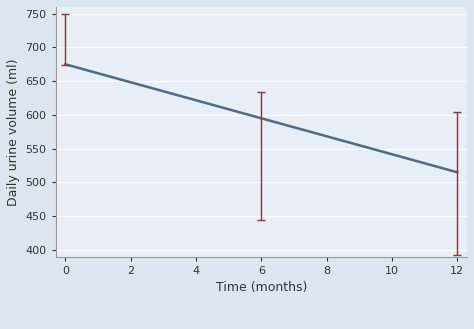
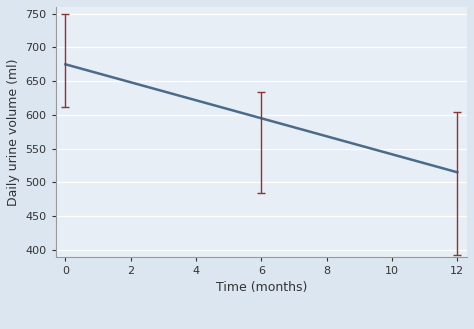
0: 674 -> 612
6: 444 -> 484
